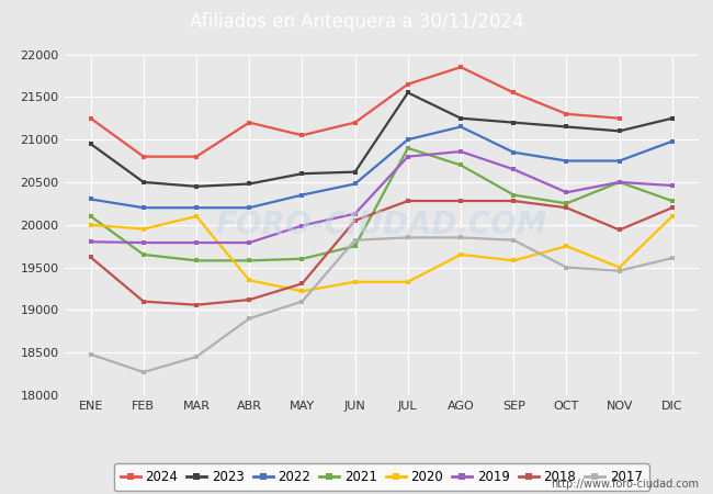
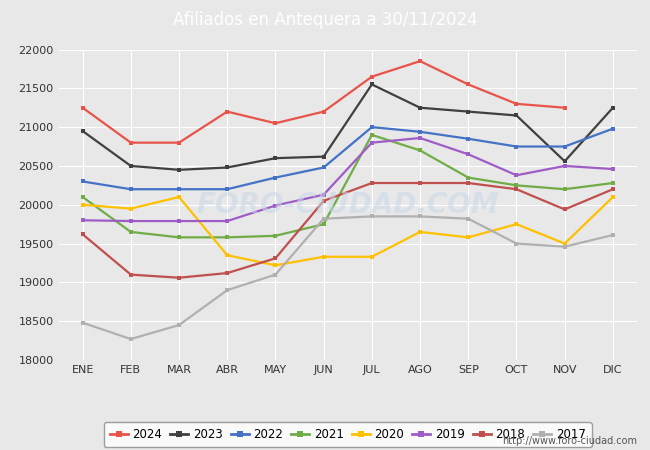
2022/AGO: 21150 -> 20940
2023/NOV: 21100 -> 20560
2021/NOV: 20500 -> 20200
